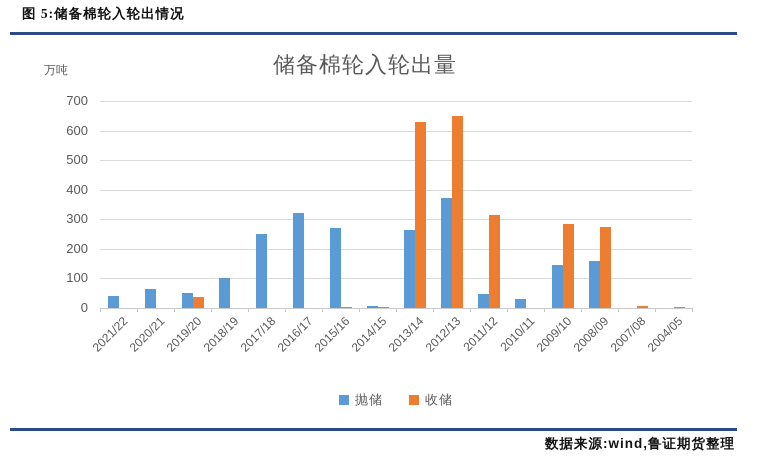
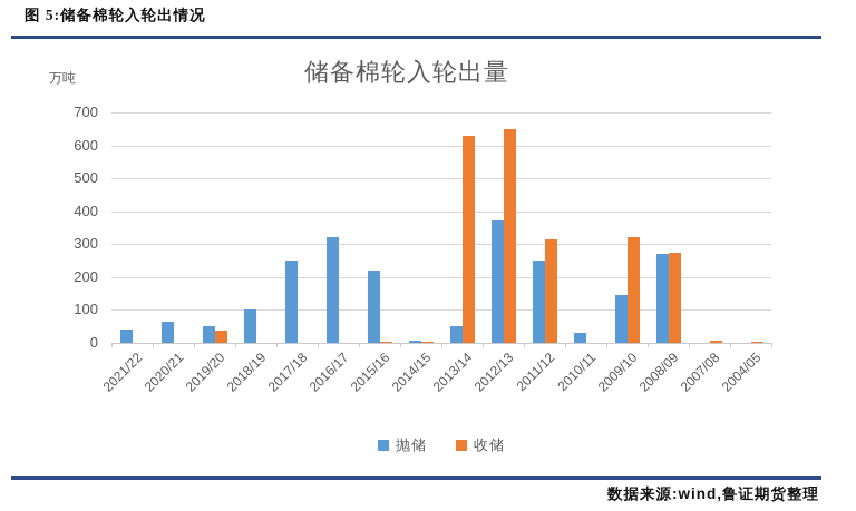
抛储/2015/16: 270 -> 220
抛储/2013/14: 260 -> 50
抛储/2011/12: 50 -> 250
收储/2009/10: 280 -> 320
抛储/2008/09: 160 -> 270
